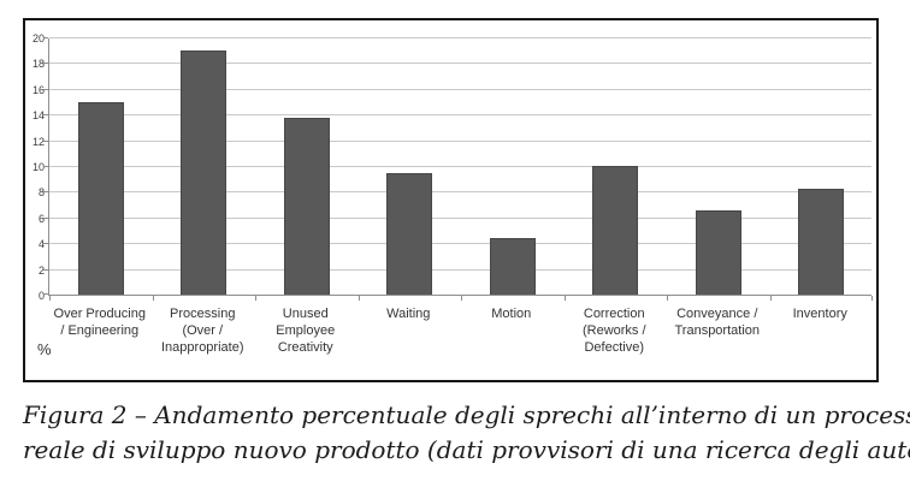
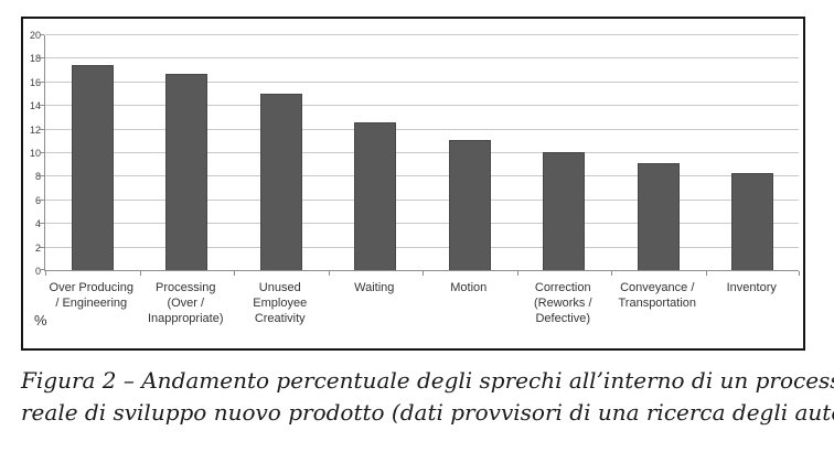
Over Producing / Engineering: 15.0 -> 17.4
Processing (Over / Inappropriate): 19.0 -> 16.6
Unused Employee Creativity: 13.7 -> 15.0
Waiting: 9.4 -> 12.5
Motion: 4.4 -> 11.0
Conveyance / Transportation: 6.5 -> 9.1
